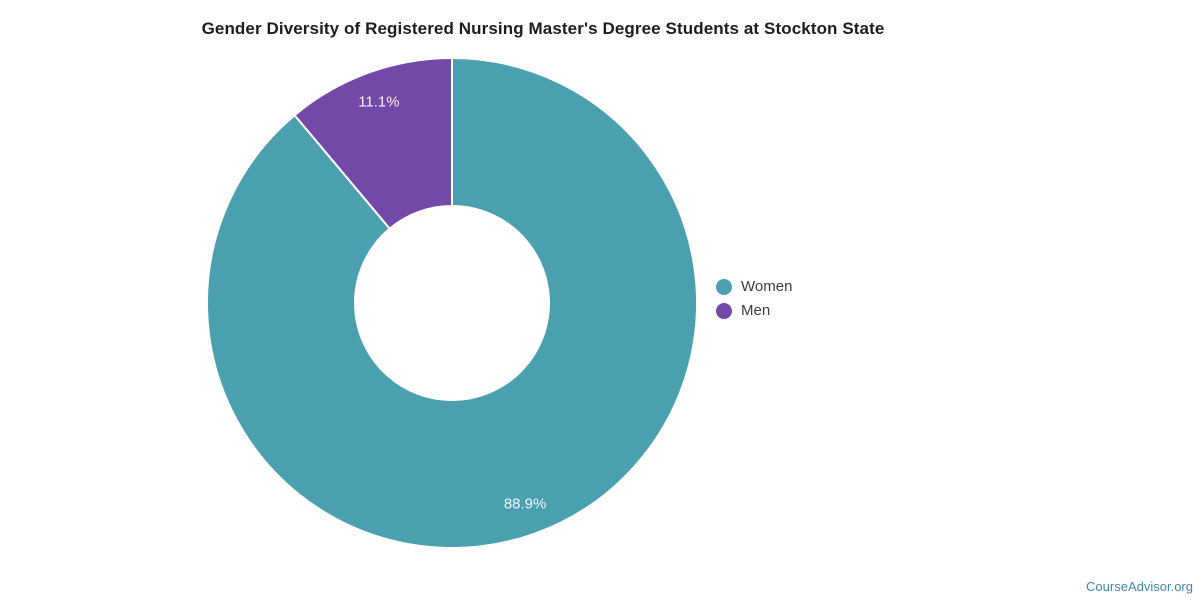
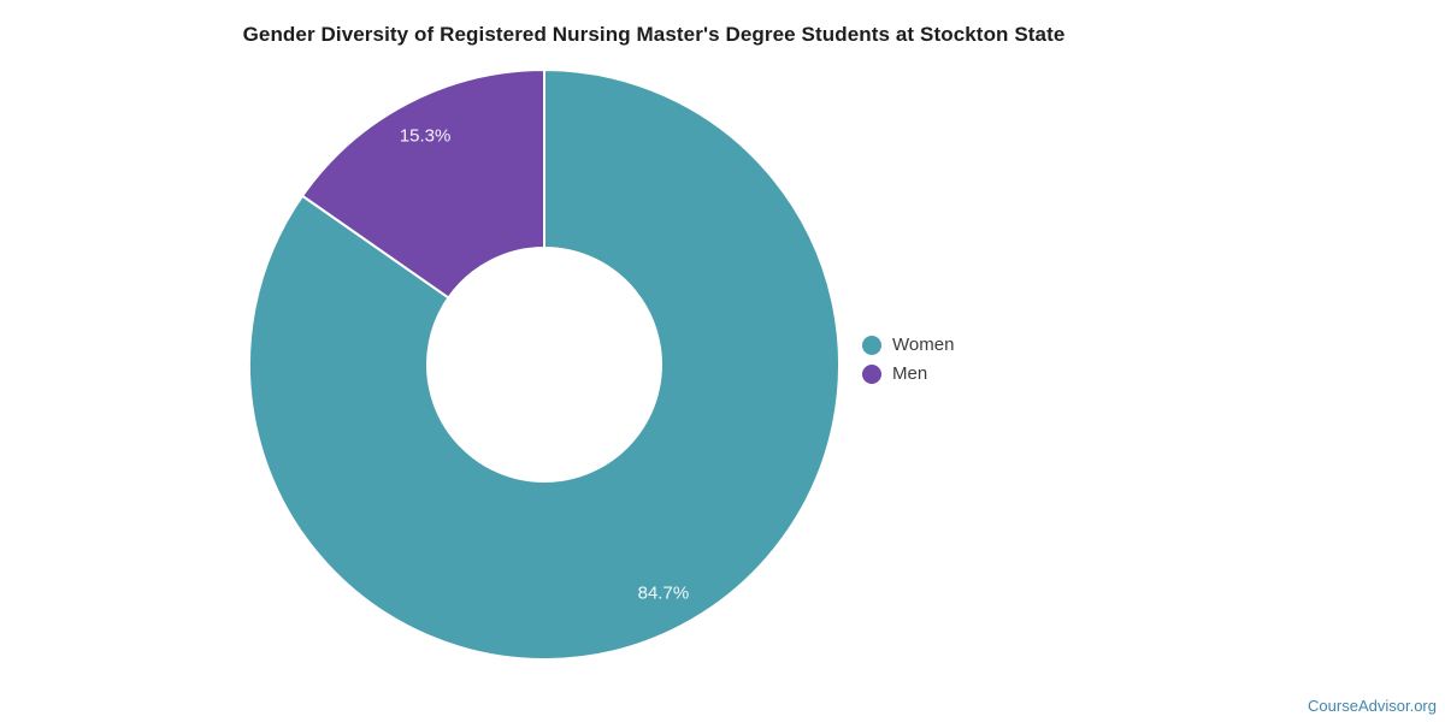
Women: 88.9% -> 84.7%
Men: 11.1% -> 15.3%
